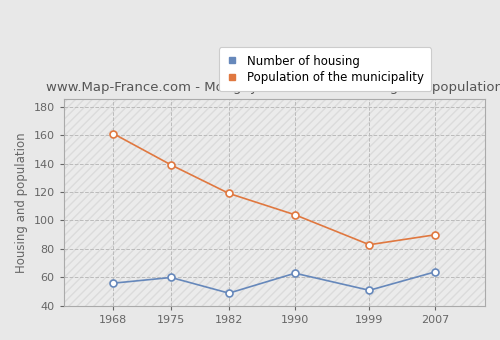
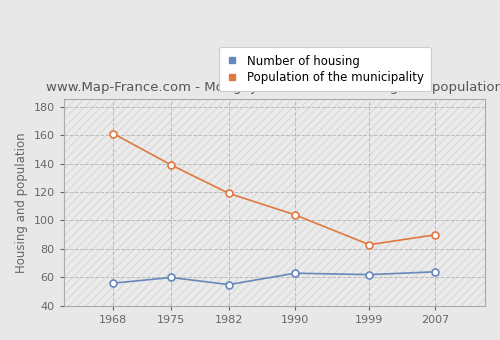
Number of housing/1982: 49 -> 55
Number of housing/1999: 51 -> 62
